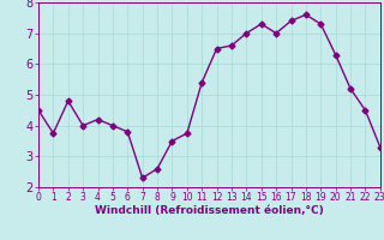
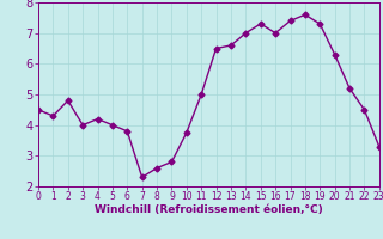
1: 3.75 -> 4.30
9: 3.50 -> 2.80
11: 5.40 -> 5.00
